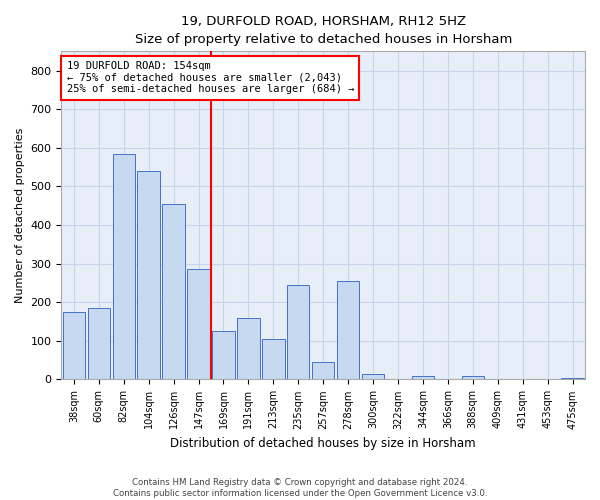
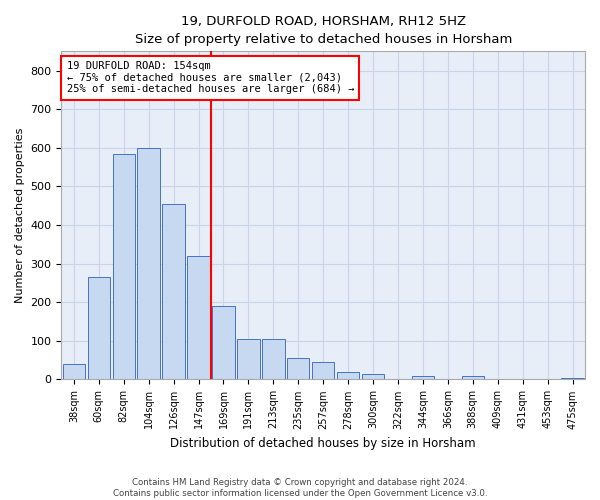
38sqm: 175 -> 40
60sqm: 185 -> 265
104sqm: 540 -> 600
147sqm: 285 -> 320
169sqm: 125 -> 190
191sqm: 160 -> 105
235sqm: 245 -> 55
278sqm: 255 -> 20
